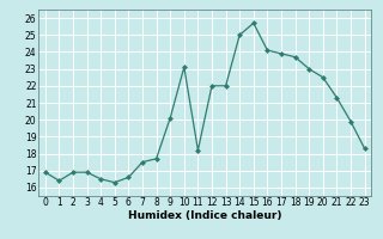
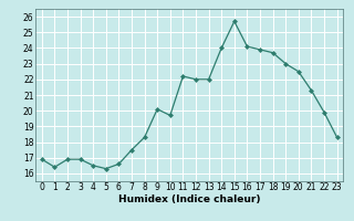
8: 17.7 -> 18.3
10: 23.1 -> 19.7
11: 18.2 -> 22.2
14: 25.0 -> 24.0
